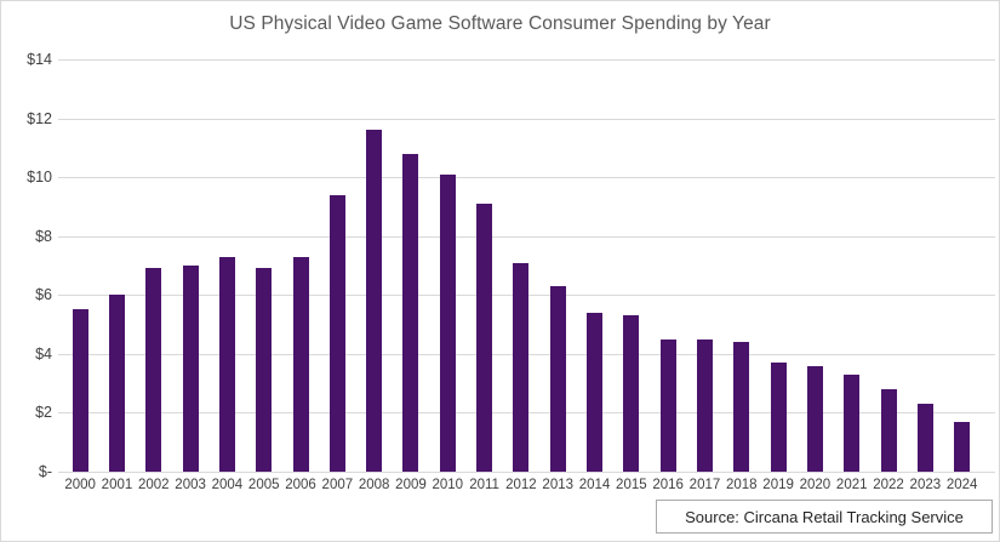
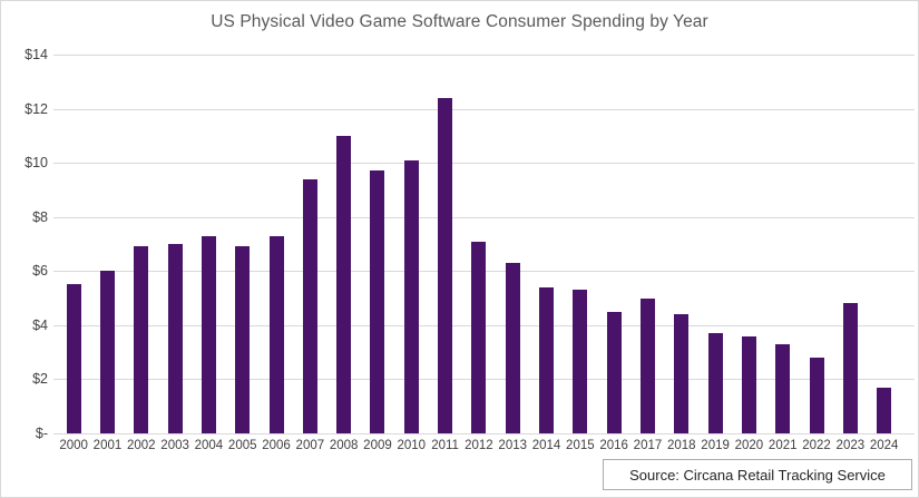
2008: $11.6 -> $11.0
2009: $10.8 -> $9.7
2011: $9.1 -> $12.4
2017: $4.5 -> $5.0
2023: $2.3 -> $4.8
